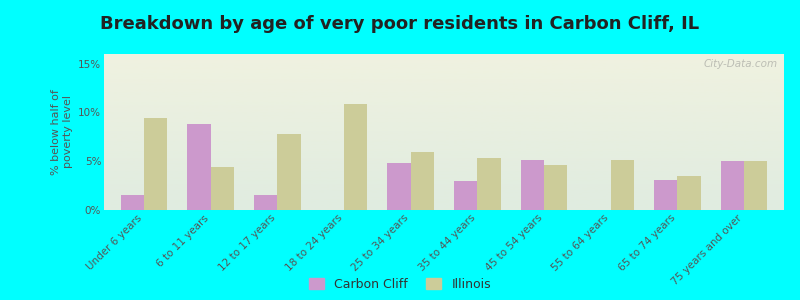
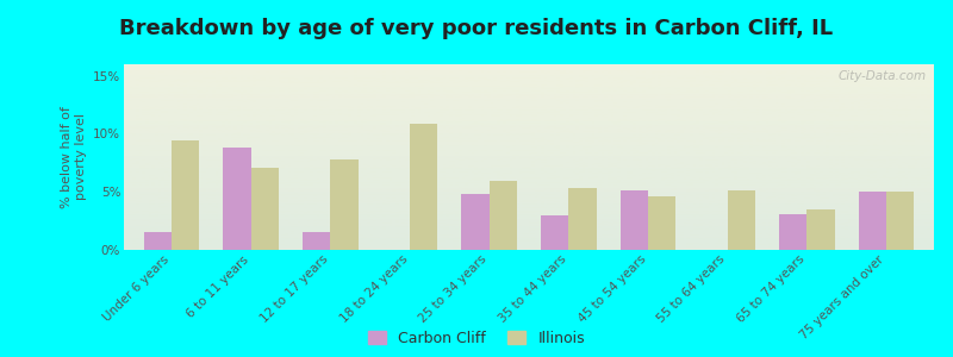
Illinois/6 to 11 years: 4.4% -> 7.1%
